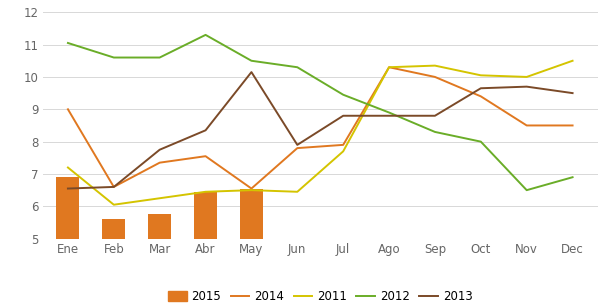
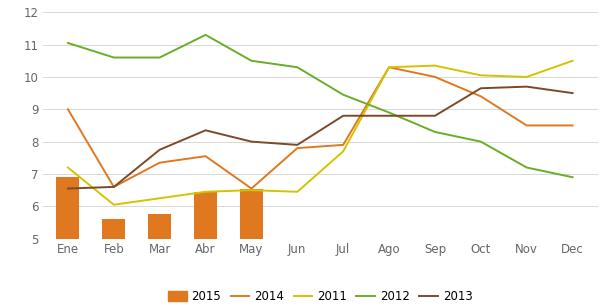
2013/May: 10.15 -> 8.00
2012/Nov: 6.50 -> 7.20
